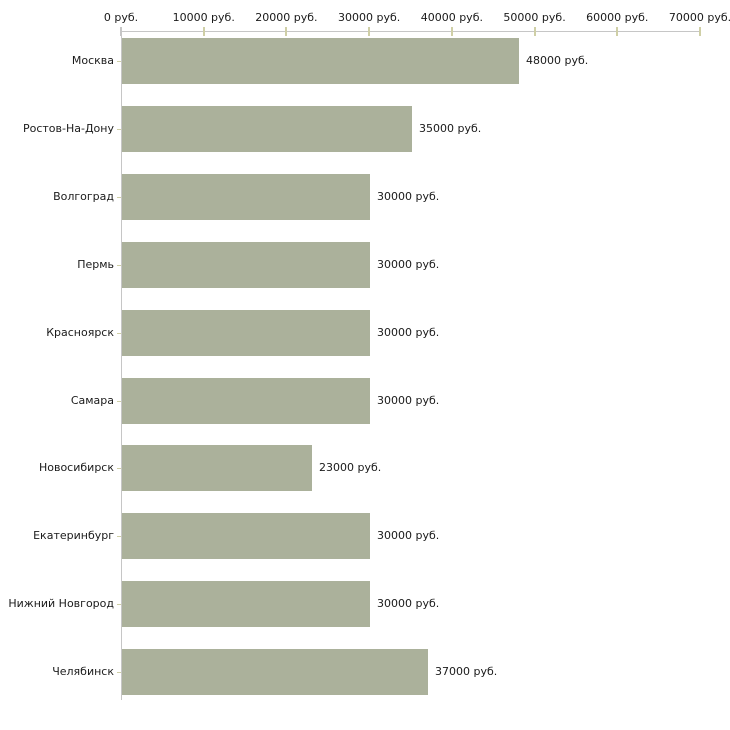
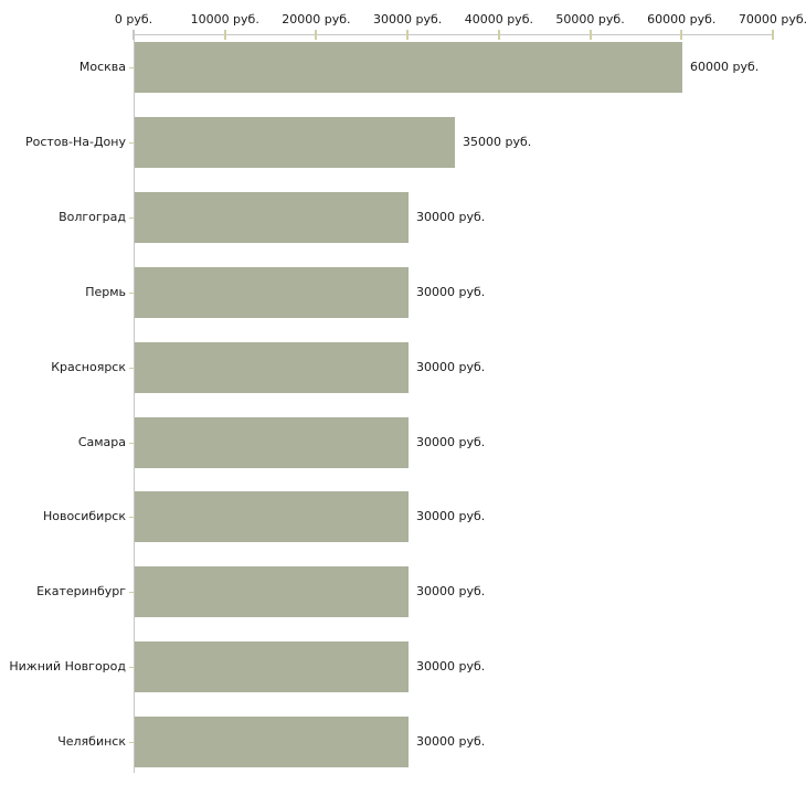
Москва: 48000 -> 60000
Новосибирск: 23000 -> 30000
Челябинск: 37000 -> 30000
